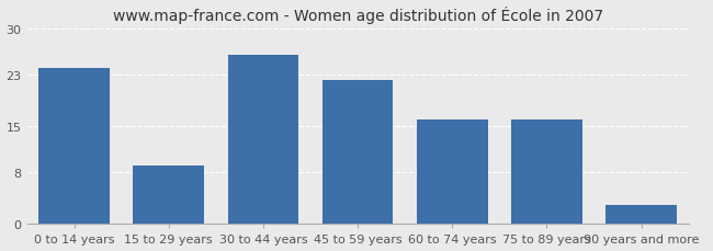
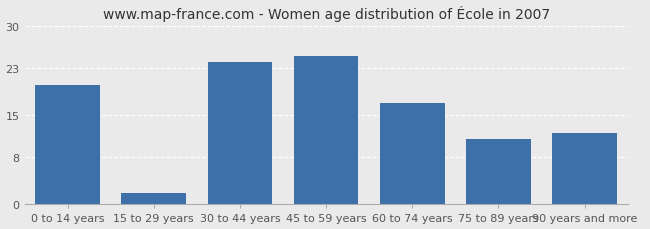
0 to 14 years: 24 -> 20
15 to 29 years: 9 -> 2
30 to 44 years: 26 -> 24
45 to 59 years: 22 -> 25
60 to 74 years: 16 -> 17
75 to 89 years: 16 -> 11
90 years and more: 3 -> 12
